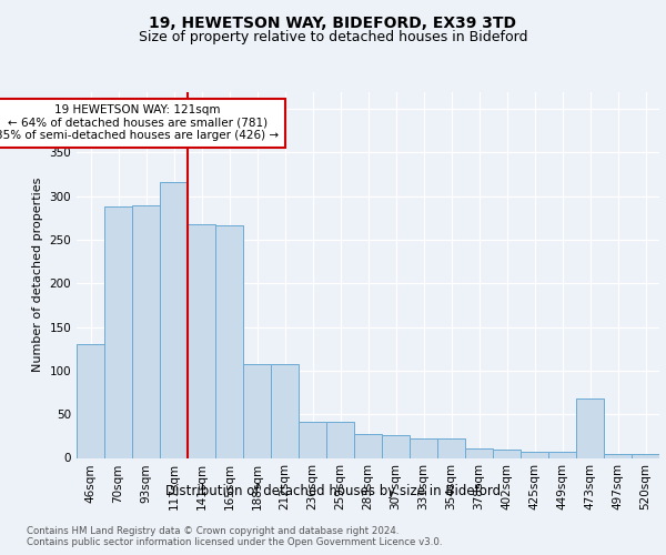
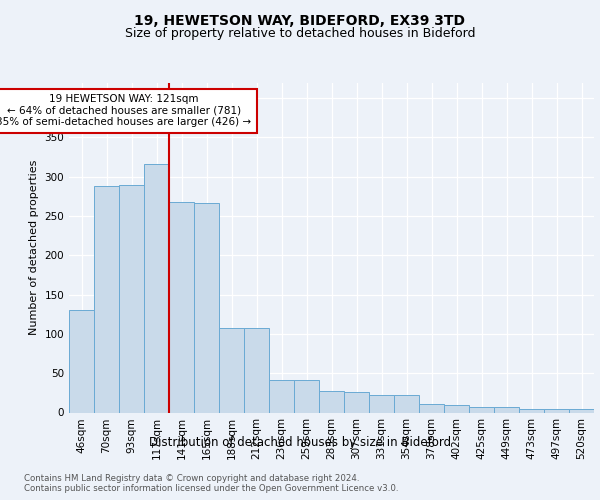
473sqm: 68 -> 5
